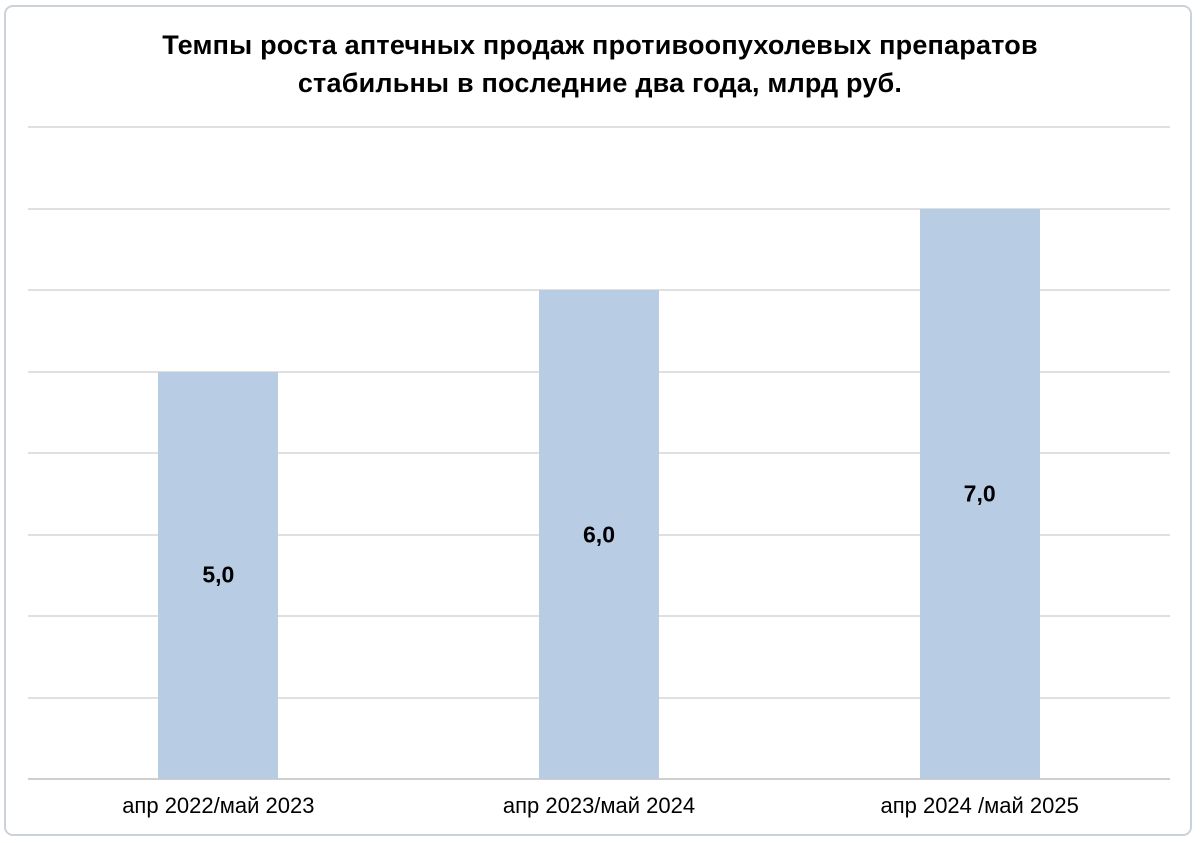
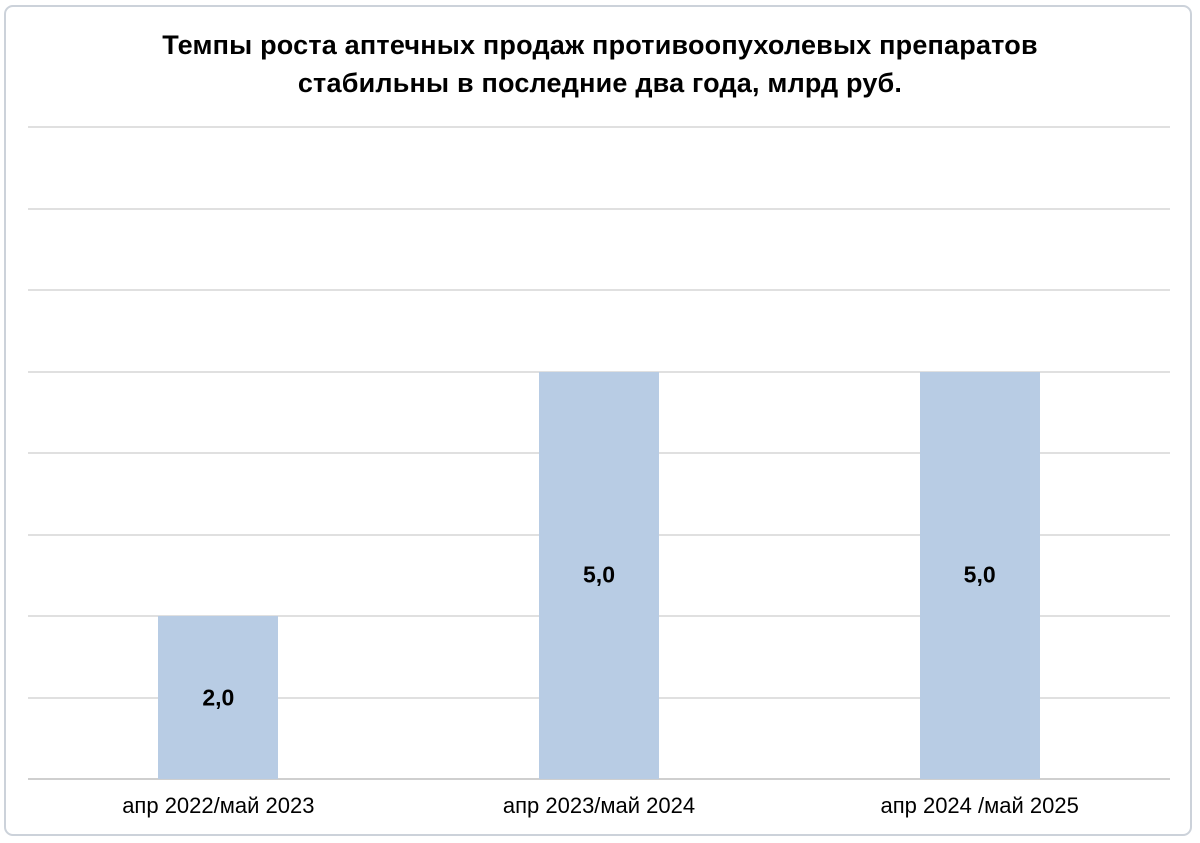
апр 2022/май 2023: 5,0 -> 2,0
апр 2023/май 2024: 6,0 -> 5,0
апр 2024 /май 2025: 7,0 -> 5,0
